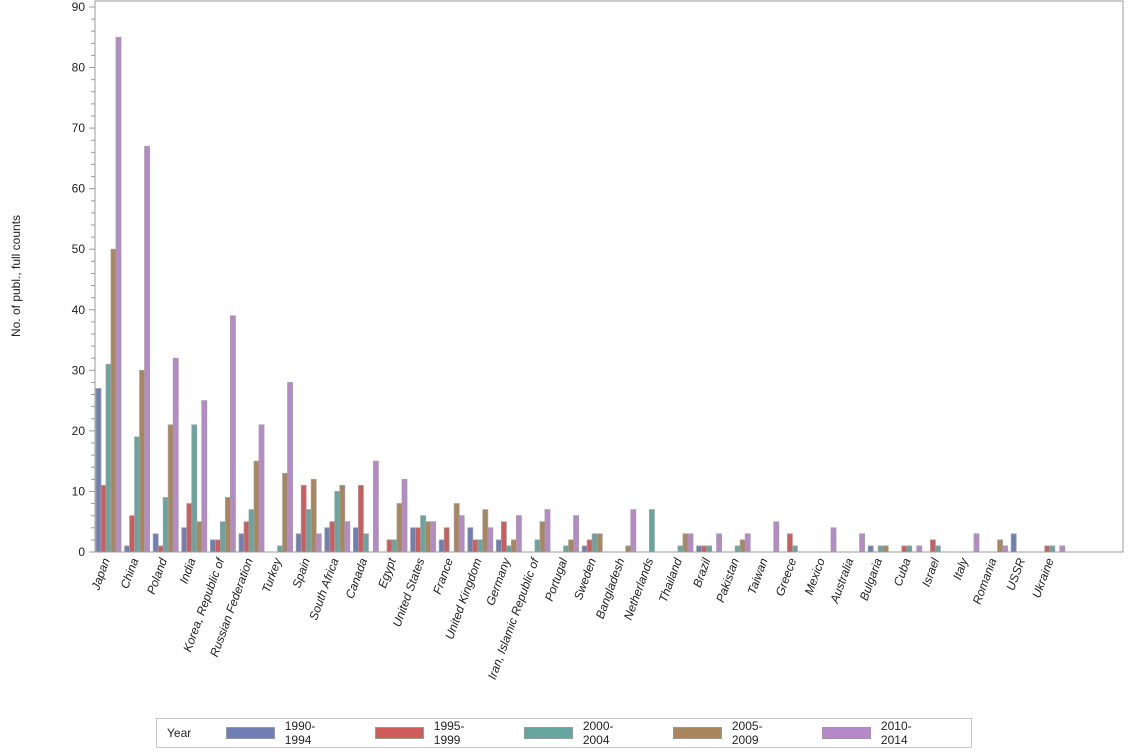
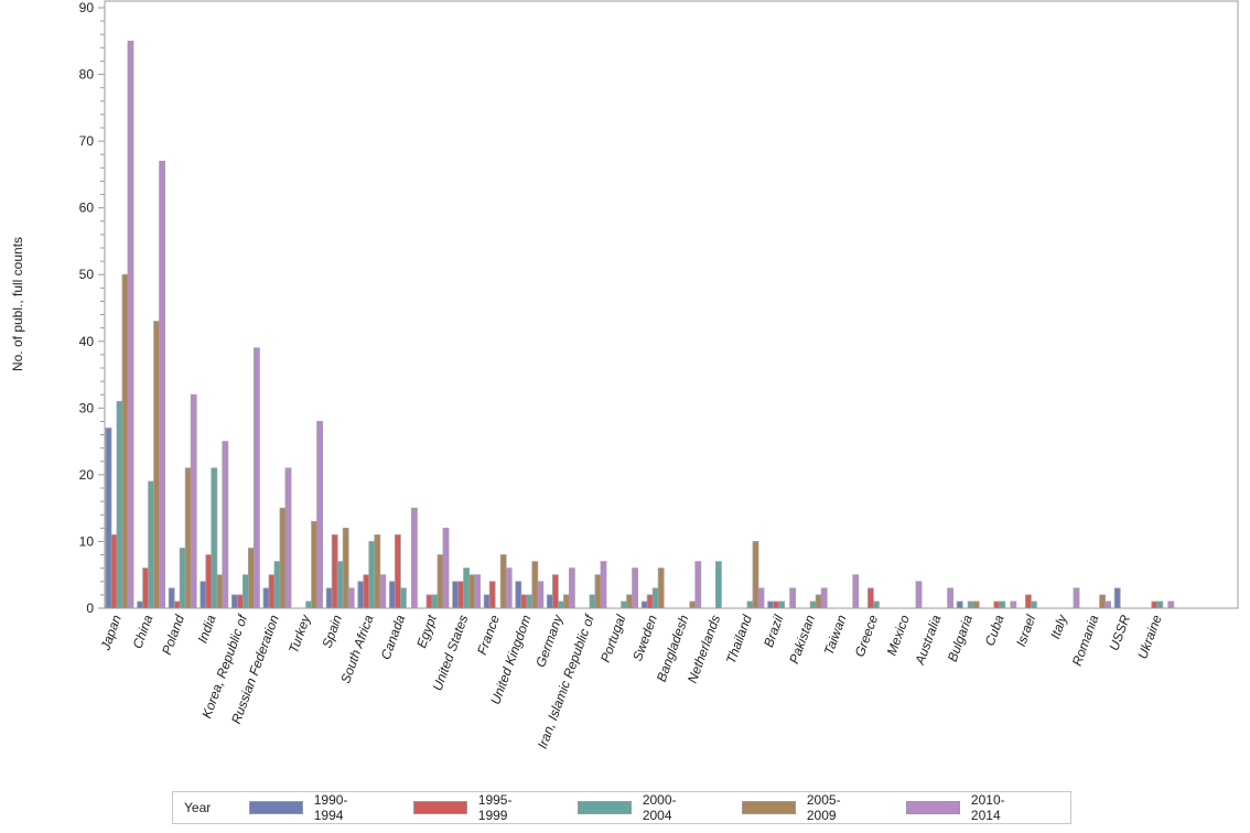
2005-2009/China: 30 -> 43
2005-2009/Sweden: 3 -> 6
2005-2009/Thailand: 3 -> 10
